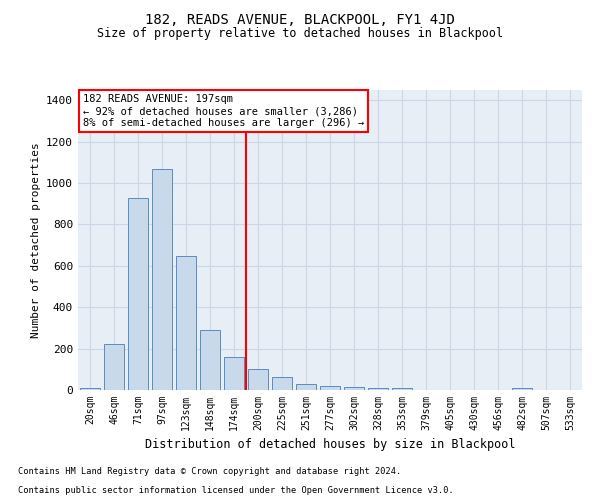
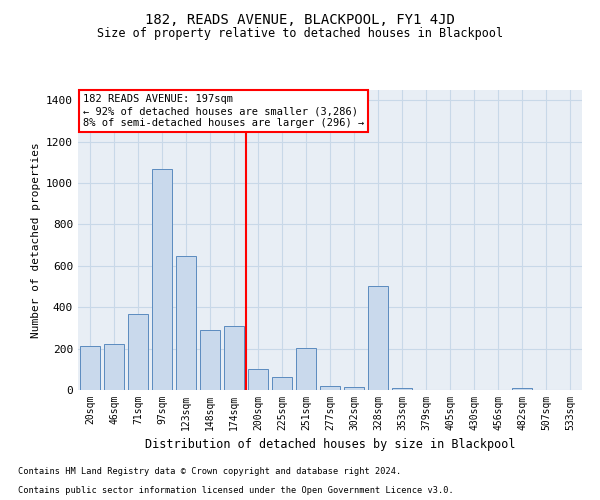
20sqm: 10 -> 215
71sqm: 930 -> 365
174sqm: 160 -> 310
251sqm: 30 -> 205
328sqm: 10 -> 505
